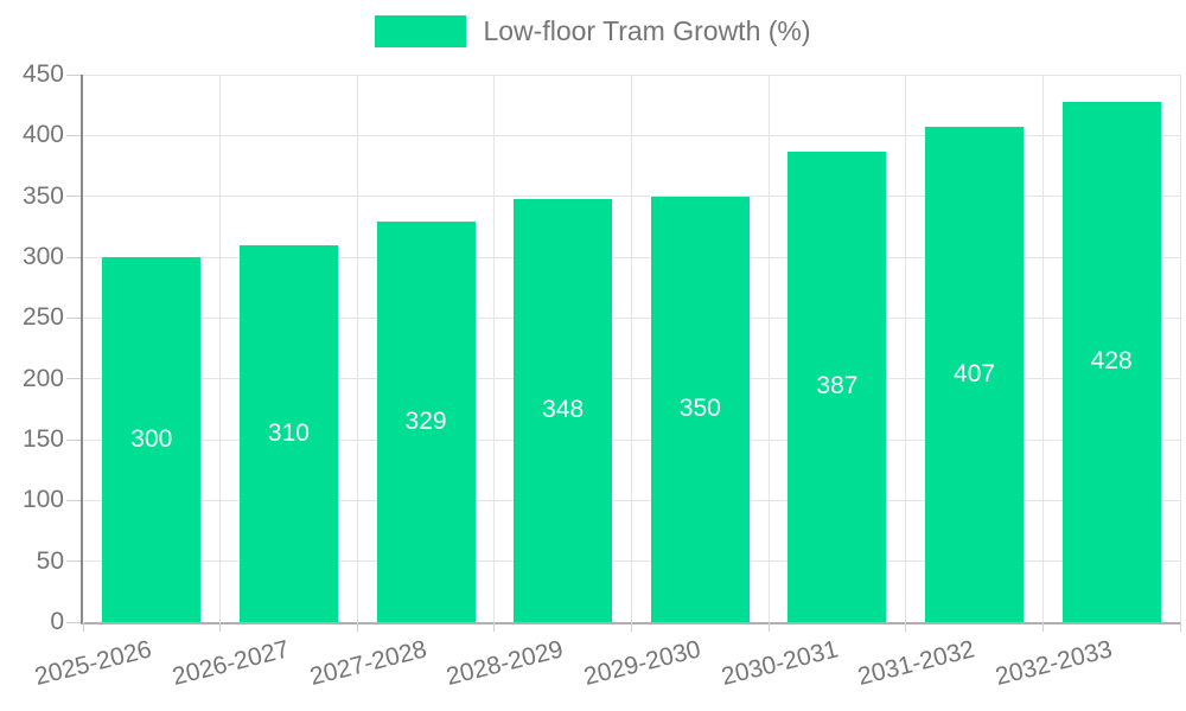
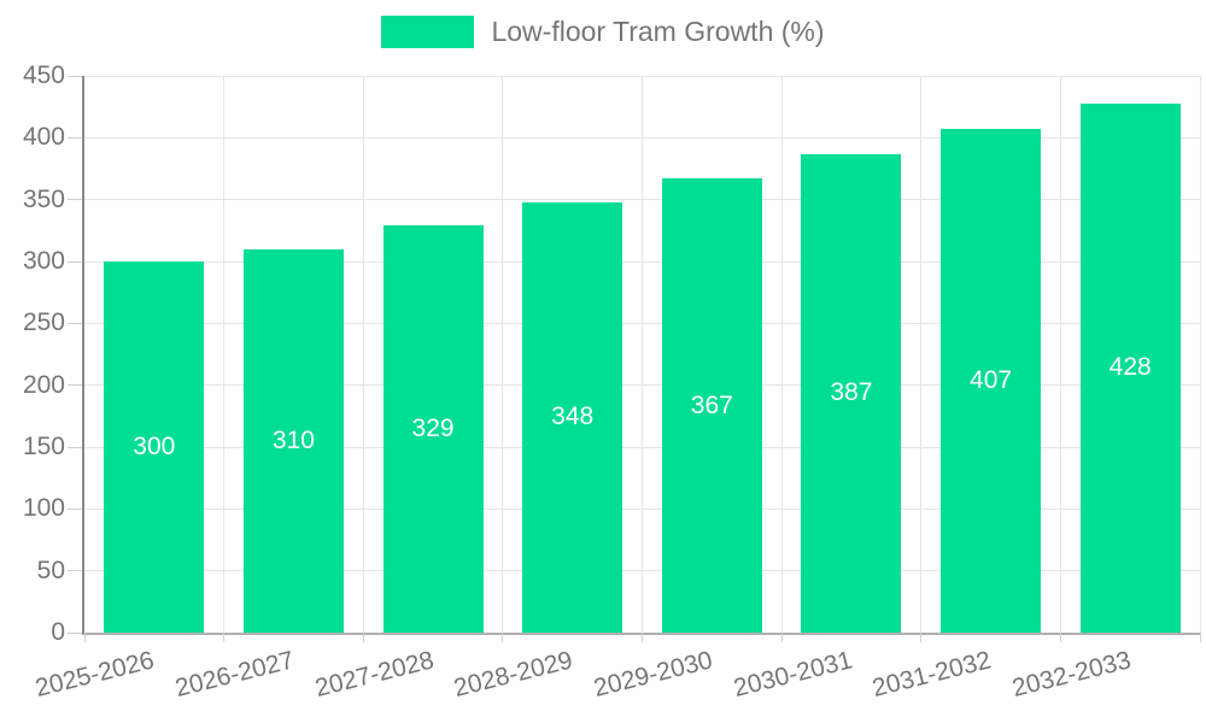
2029-2030: 350 -> 367
